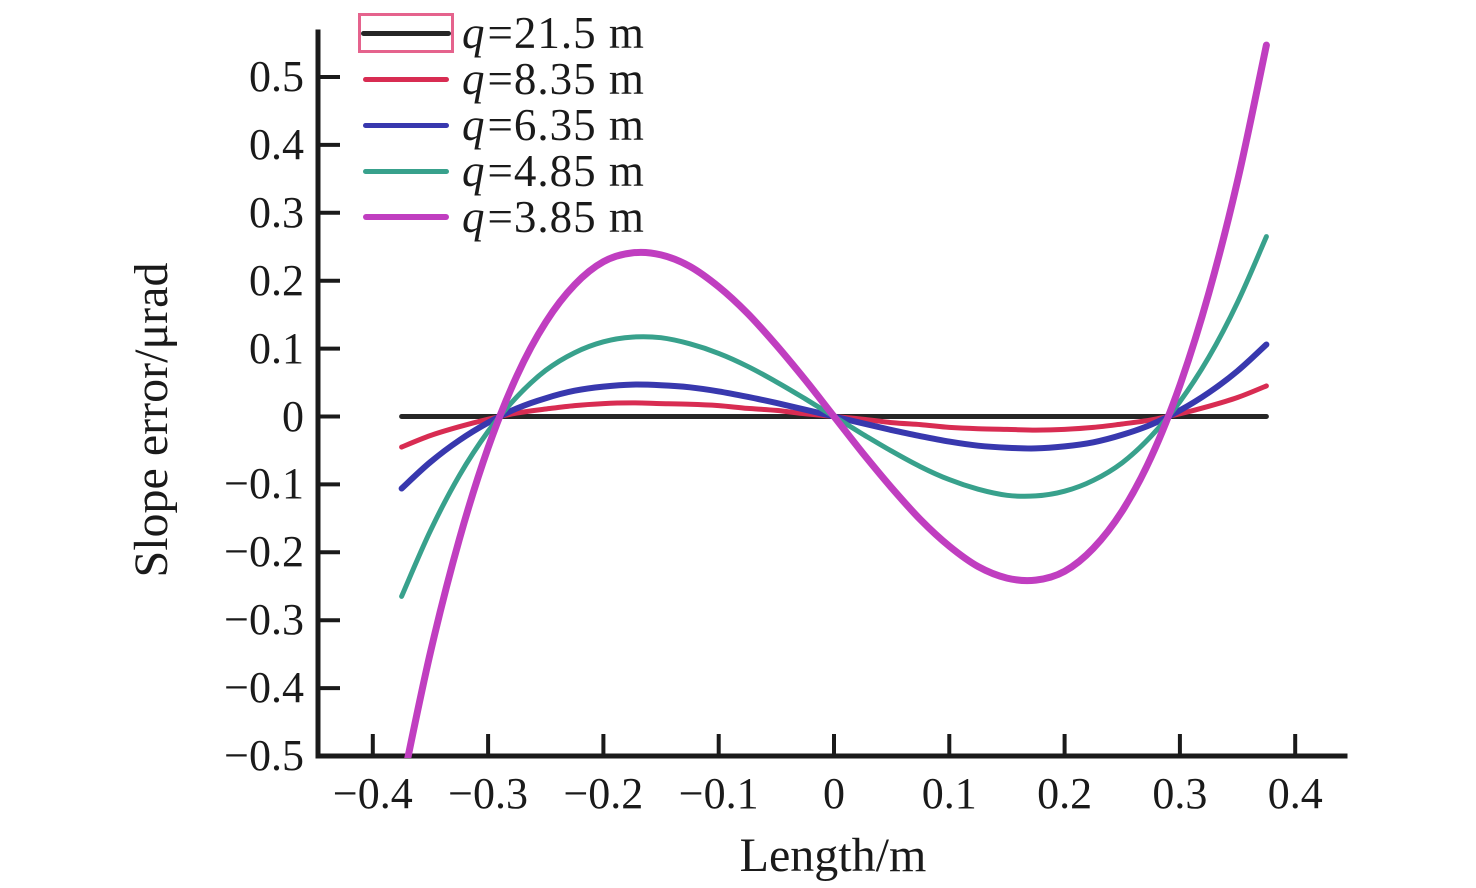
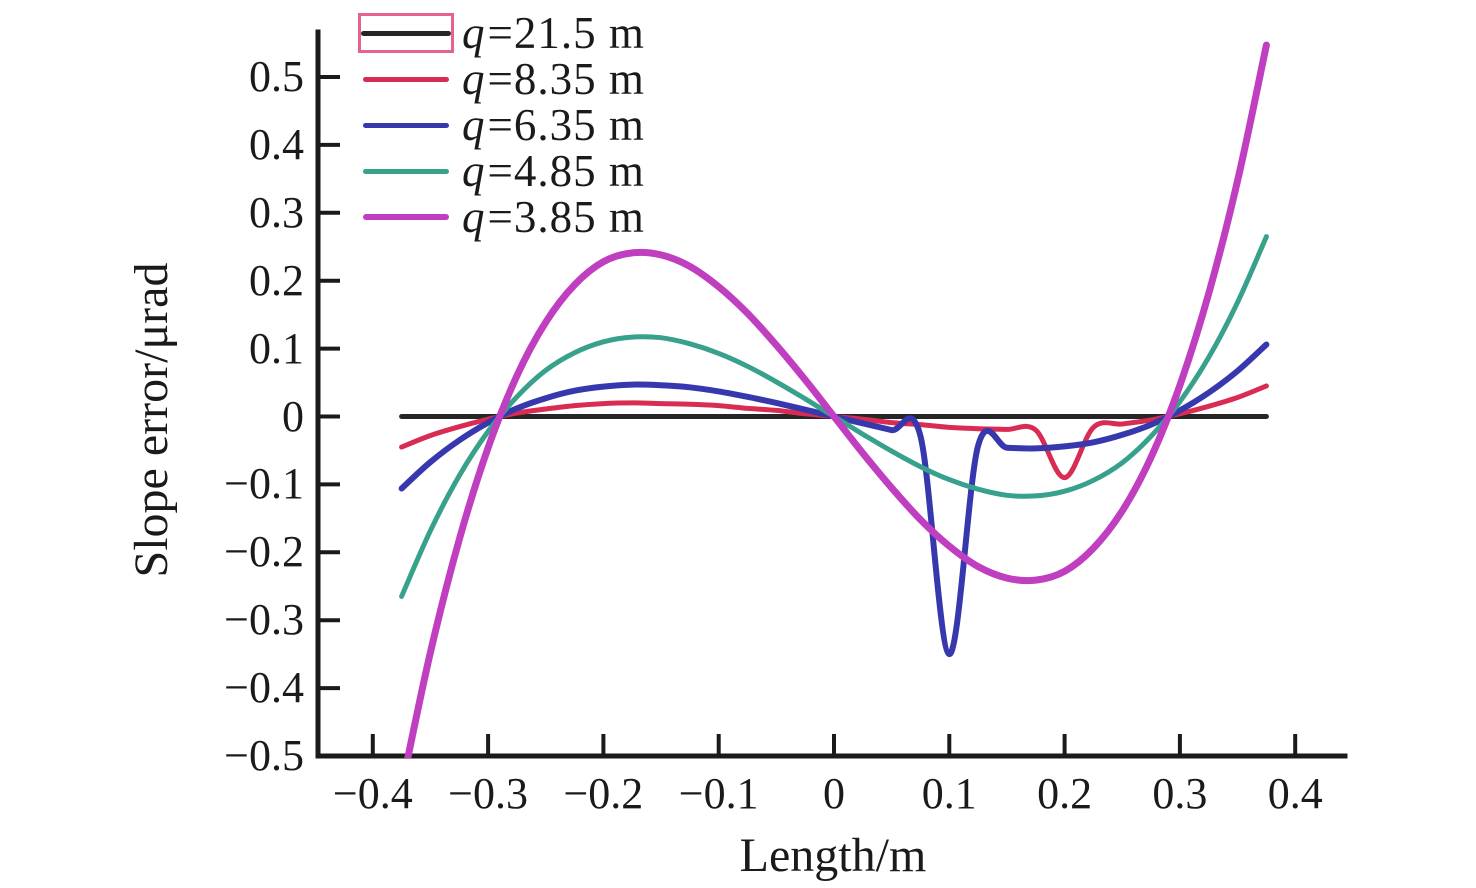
q=6.35 m/0.1: -0.04 -> -0.35
q=8.35 m/0.2: -0.02 -> -0.09
